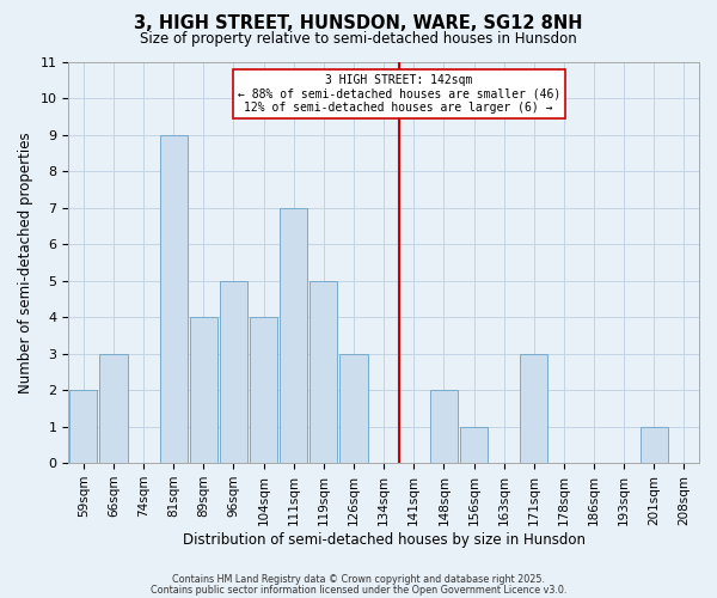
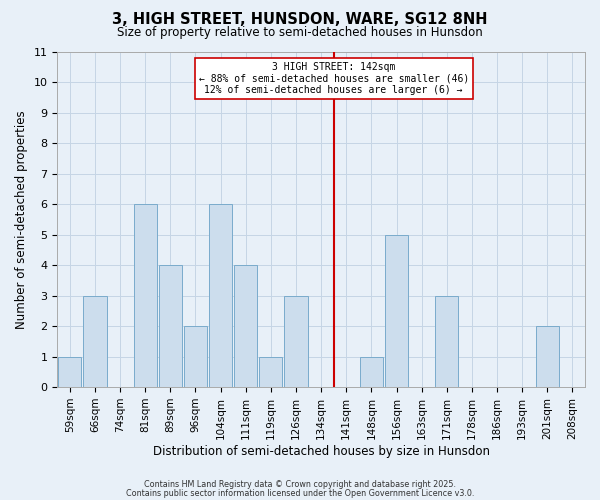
59sqm: 2 -> 1
81sqm: 9 -> 6
96sqm: 5 -> 2
104sqm: 4 -> 6
111sqm: 7 -> 4
119sqm: 5 -> 1
148sqm: 2 -> 1
156sqm: 1 -> 5
201sqm: 1 -> 2
